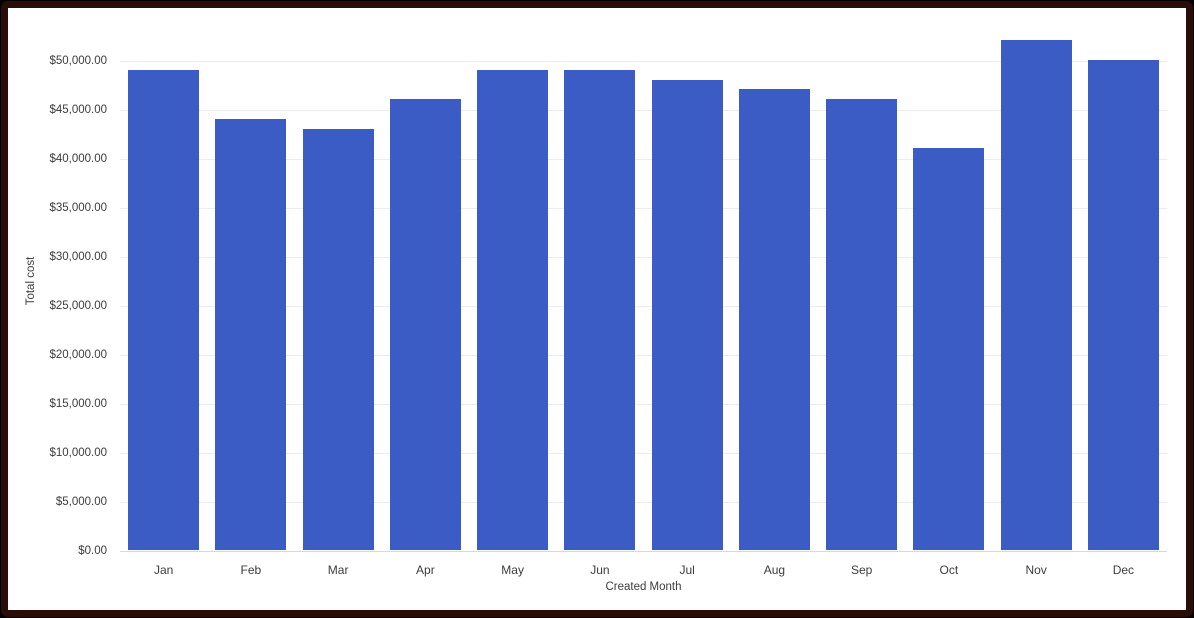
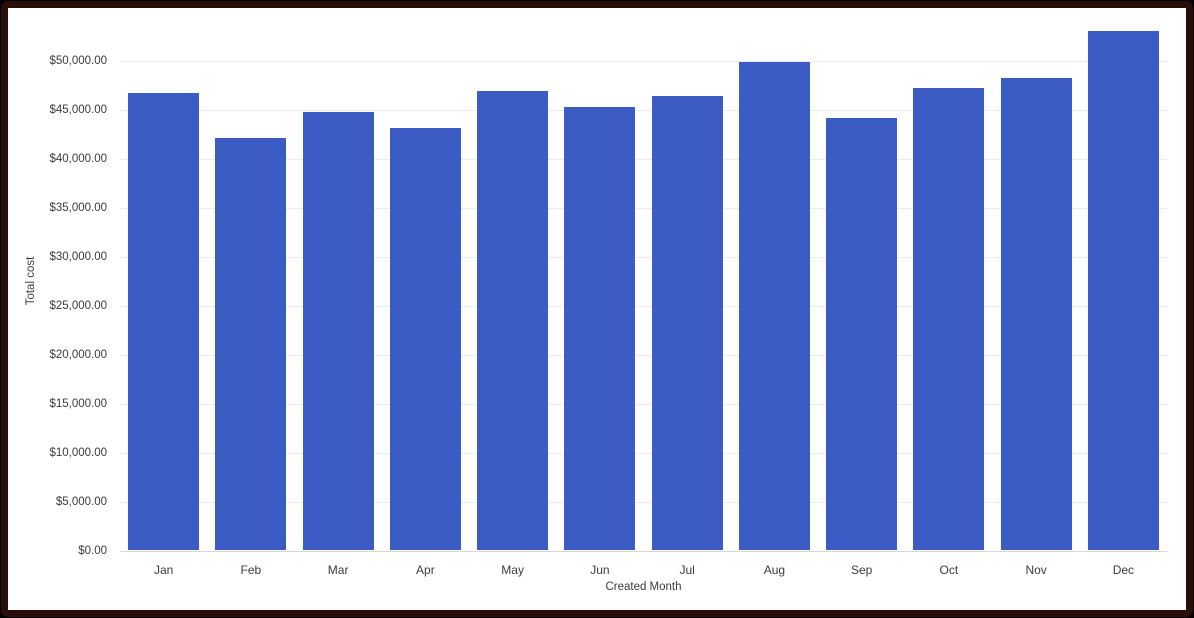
Jan: $49000 -> $47000
Feb: $44000 -> $42000
Mar: $43000 -> $45000
Apr: $46000 -> $43000
May: $49000 -> $47000
Jun: $49000 -> $45000
Jul: $48000 -> $46000
Aug: $47000 -> $50000
Sep: $46000 -> $44000
Oct: $41000 -> $47000
Nov: $52000 -> $48000
Dec: $50000 -> $53000
